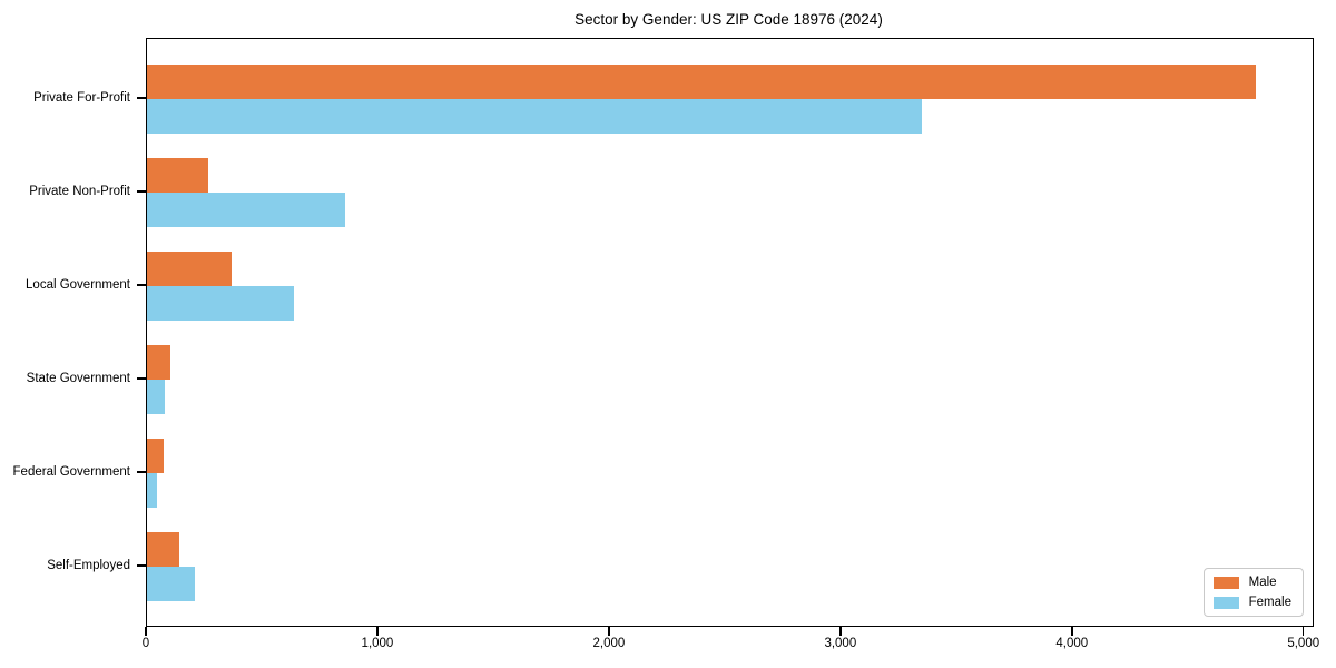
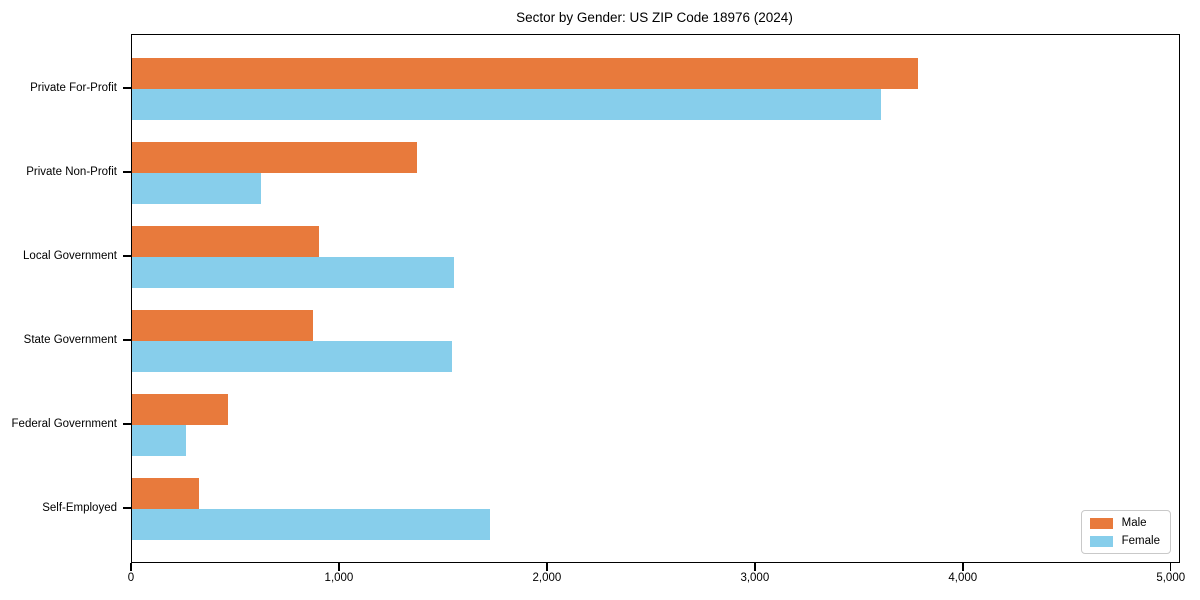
Male/Private For-Profit: 4790 -> 3780
Female/Private For-Profit: 3340 -> 3600
Male/Private Non-Profit: 260 -> 1370
Female/Private Non-Profit: 860 -> 620
Male/Local Government: 360 -> 900
Female/Local Government: 640 -> 1550
Male/State Government: 100 -> 870
Female/State Government: 80 -> 1540
Male/Federal Government: 70 -> 460
Female/Federal Government: 40 -> 260
Male/Self-Employed: 140 -> 320
Female/Self-Employed: 200 -> 1720
